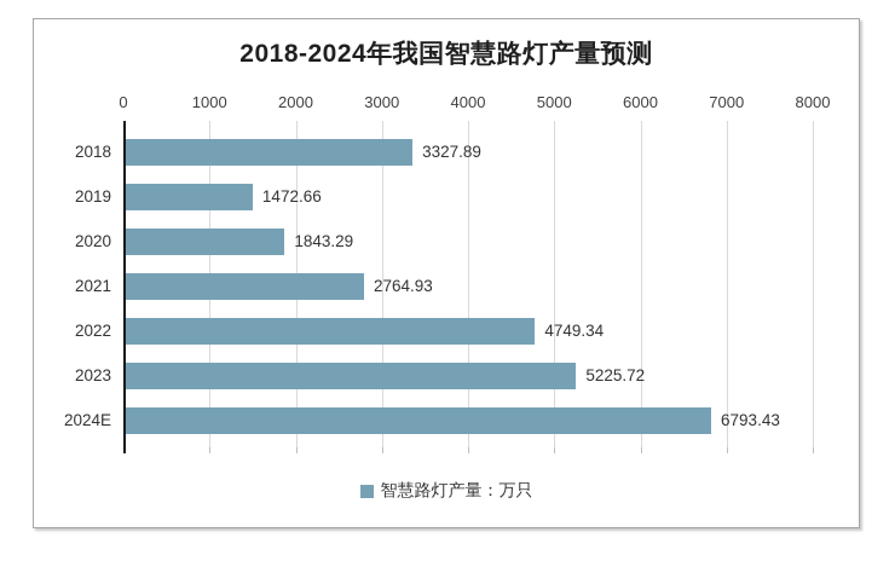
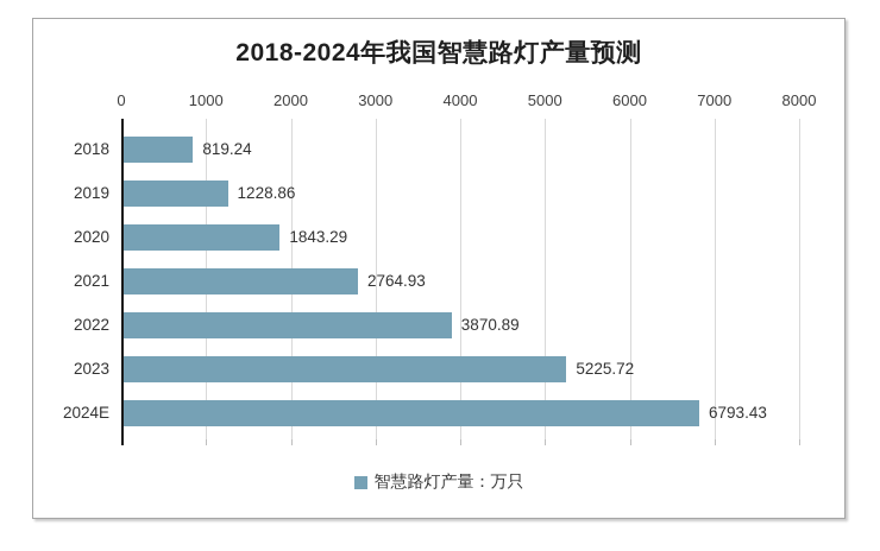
2018: 3327.89 -> 819.24
2019: 1472.66 -> 1228.86
2022: 4749.34 -> 3870.89
